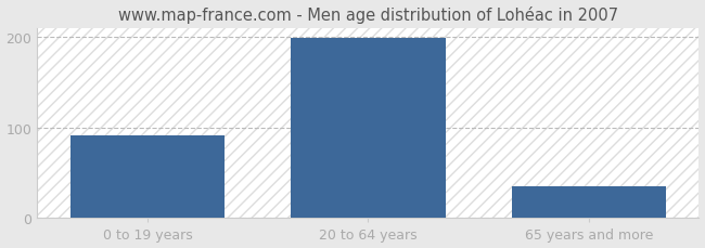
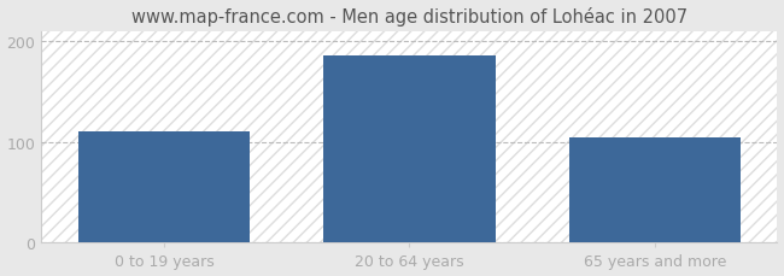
0 to 19 years: 92 -> 110
20 to 64 years: 199 -> 186
65 years and more: 35 -> 104
